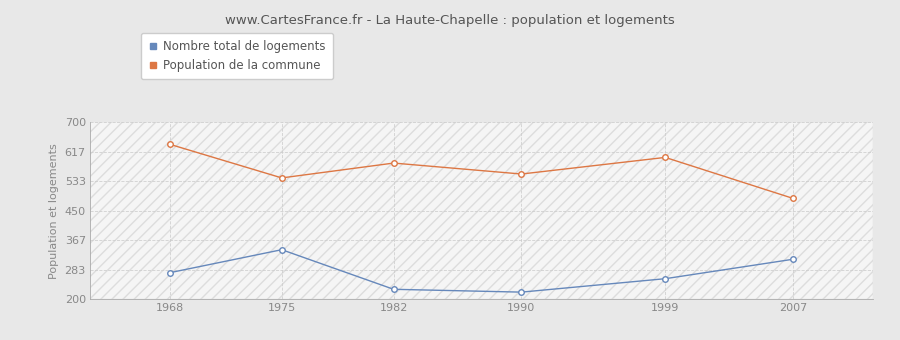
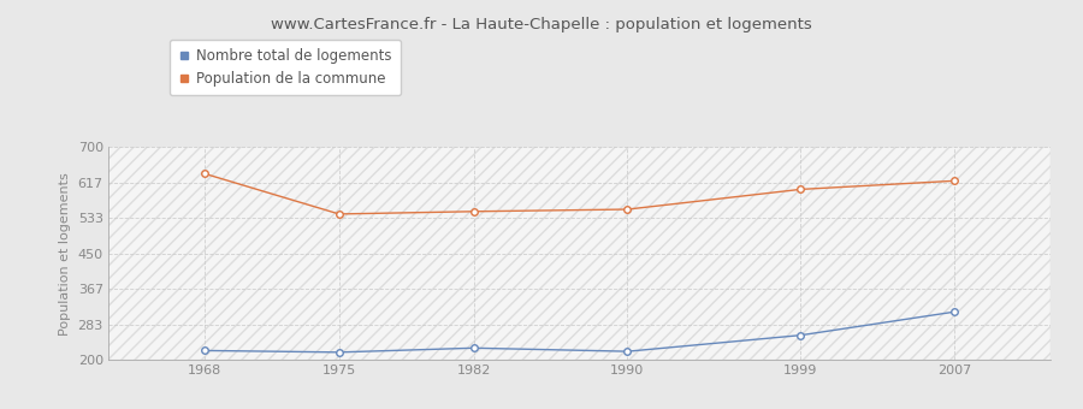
Nombre total de logements/1968: 275 -> 222
Nombre total de logements/1975: 340 -> 218
Population de la commune/1982: 585 -> 549
Population de la commune/2007: 485 -> 621
